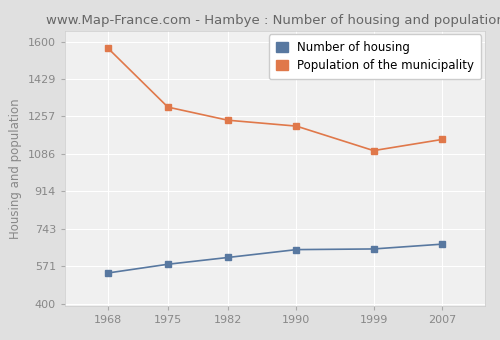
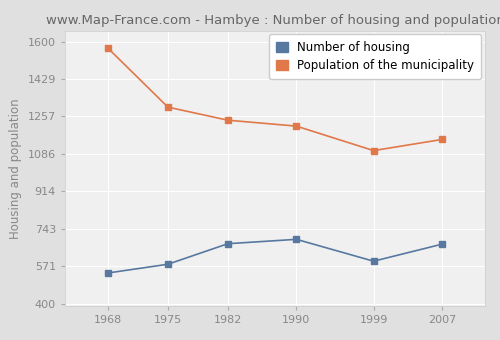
Number of housing/1982: 612 -> 675
Number of housing/1990: 648 -> 695
Number of housing/1999: 651 -> 595
